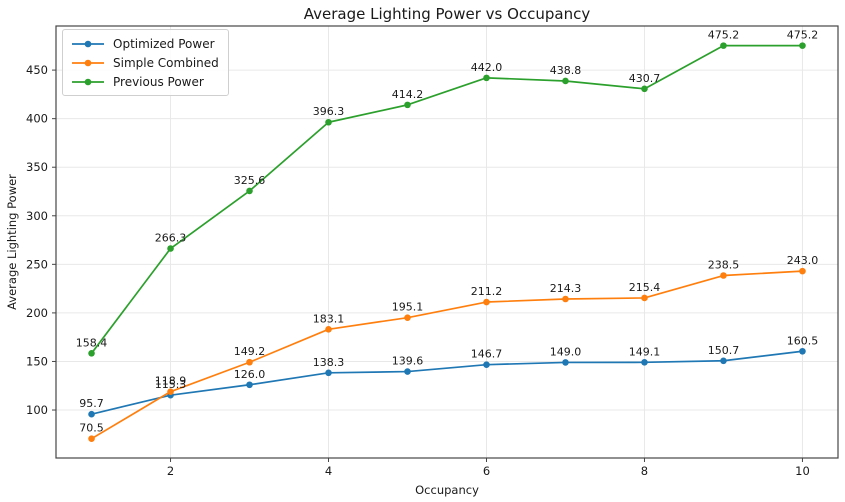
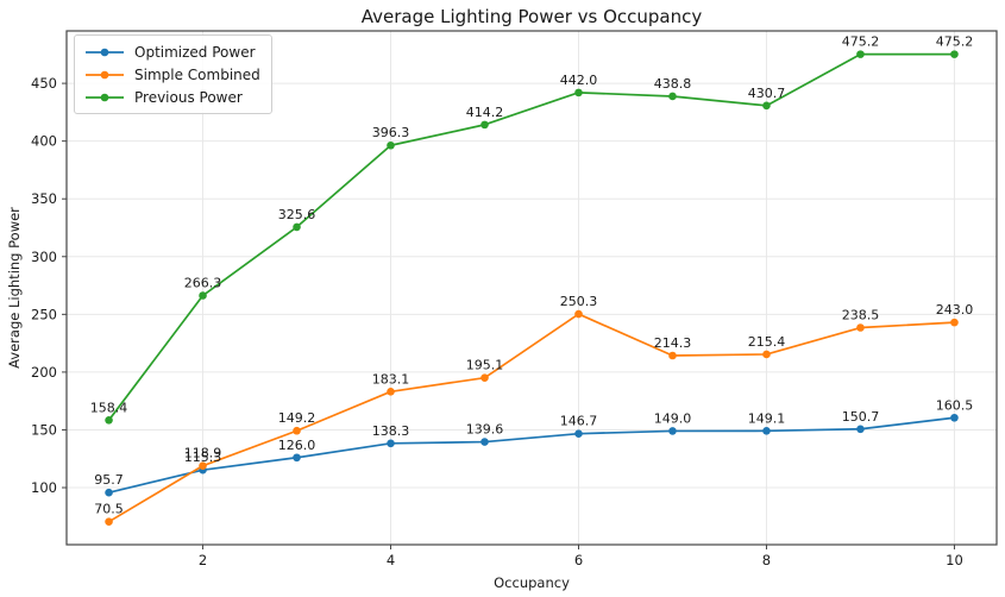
Simple Combined/6: 211.2 -> 250.3
